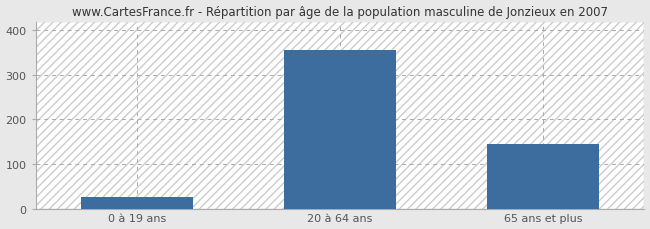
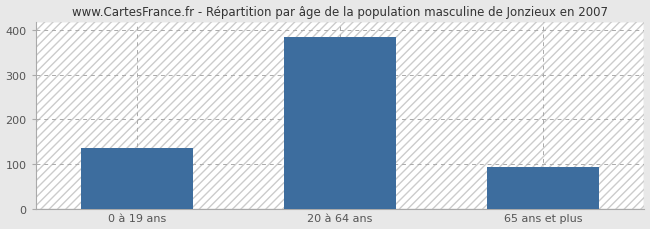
0 à 19 ans: 25 -> 137
20 à 64 ans: 355 -> 385
65 ans et plus: 145 -> 93
